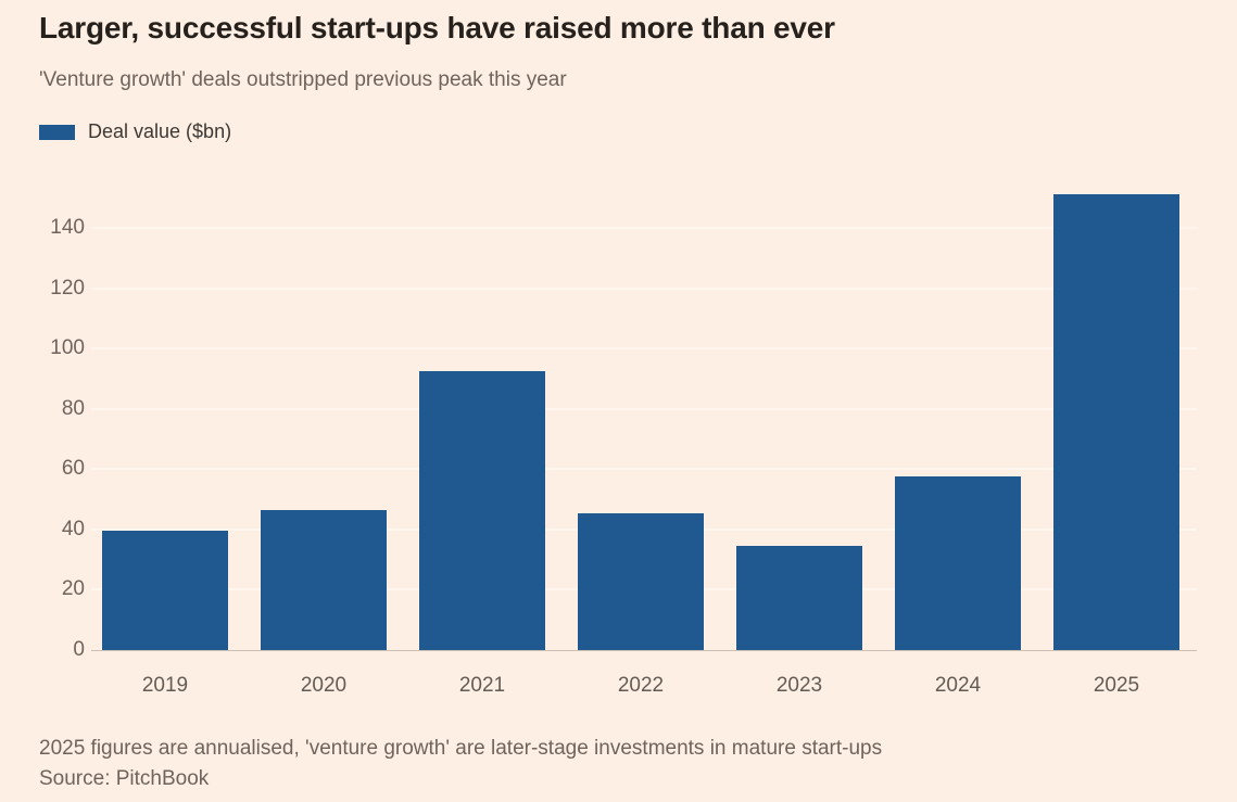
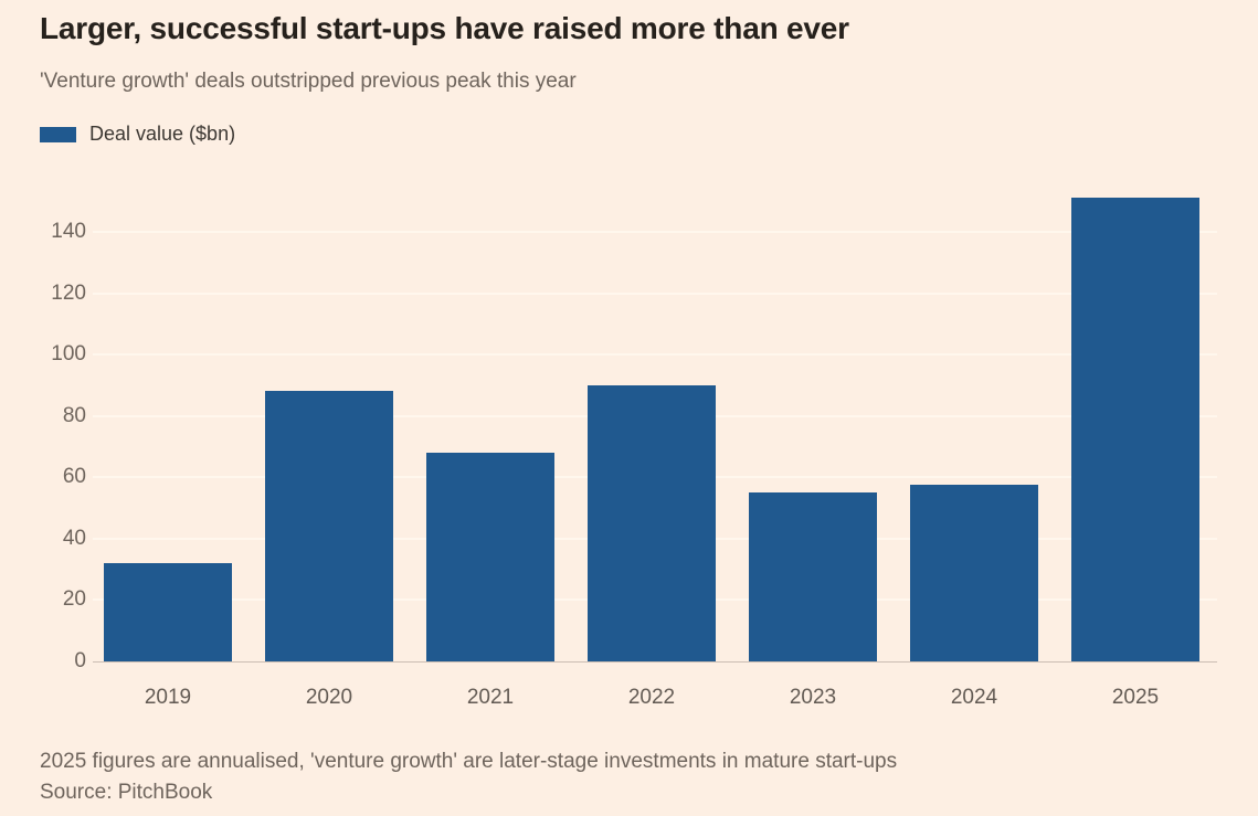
2019: 40 -> 32
2020: 46 -> 88
2021: 92 -> 68
2022: 46 -> 90
2023: 34 -> 55
